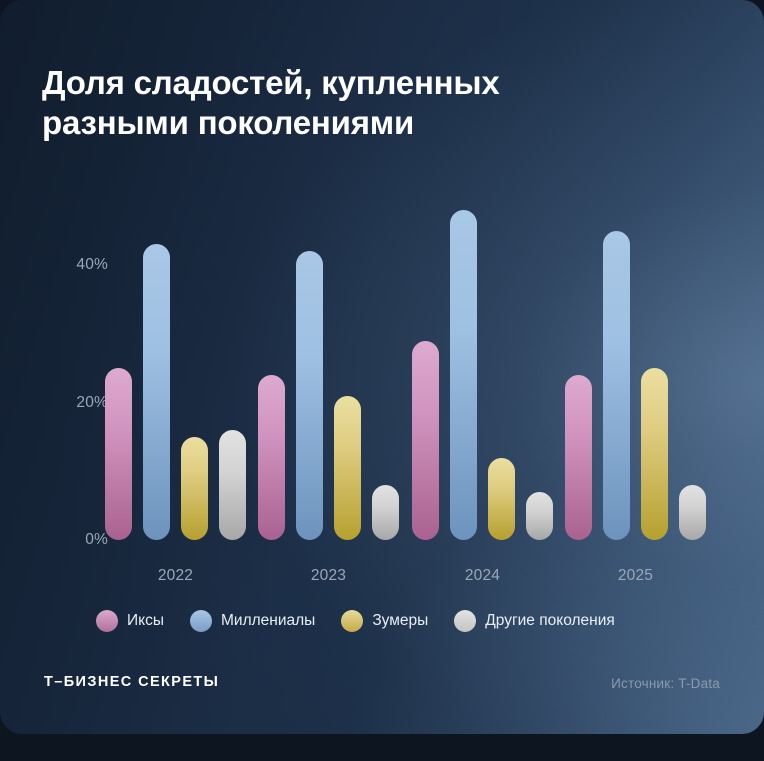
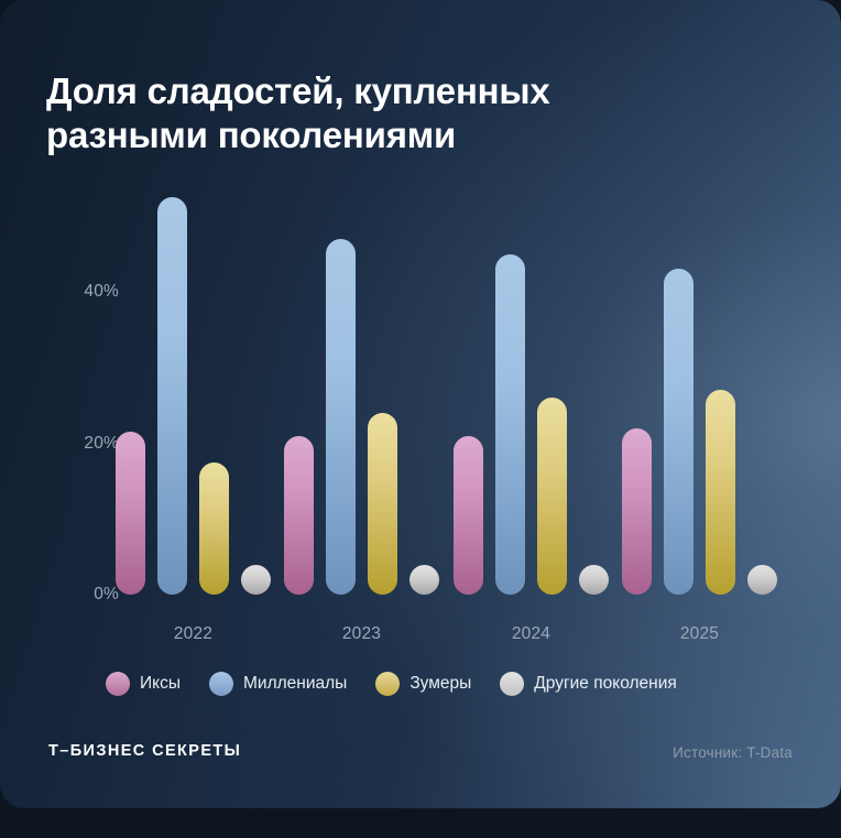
Иксы/2022: 25% -> 22%
Миллениалы/2022: 43% -> 52%
Зумеры/2022: 15% -> 18%
Другие поколения/2022: 16% -> 3%
Иксы/2023: 24% -> 21%
Миллениалы/2023: 42% -> 47%
Зумеры/2023: 21% -> 24%
Другие поколения/2023: 8% -> 2%
Иксы/2024: 29% -> 21%
Миллениалы/2024: 48% -> 45%
Зумеры/2024: 12% -> 26%
Другие поколения/2024: 7% -> 3%
Иксы/2025: 24% -> 22%
Миллениалы/2025: 45% -> 43%
Зумеры/2025: 25% -> 27%
Другие поколения/2025: 8% -> 3%
